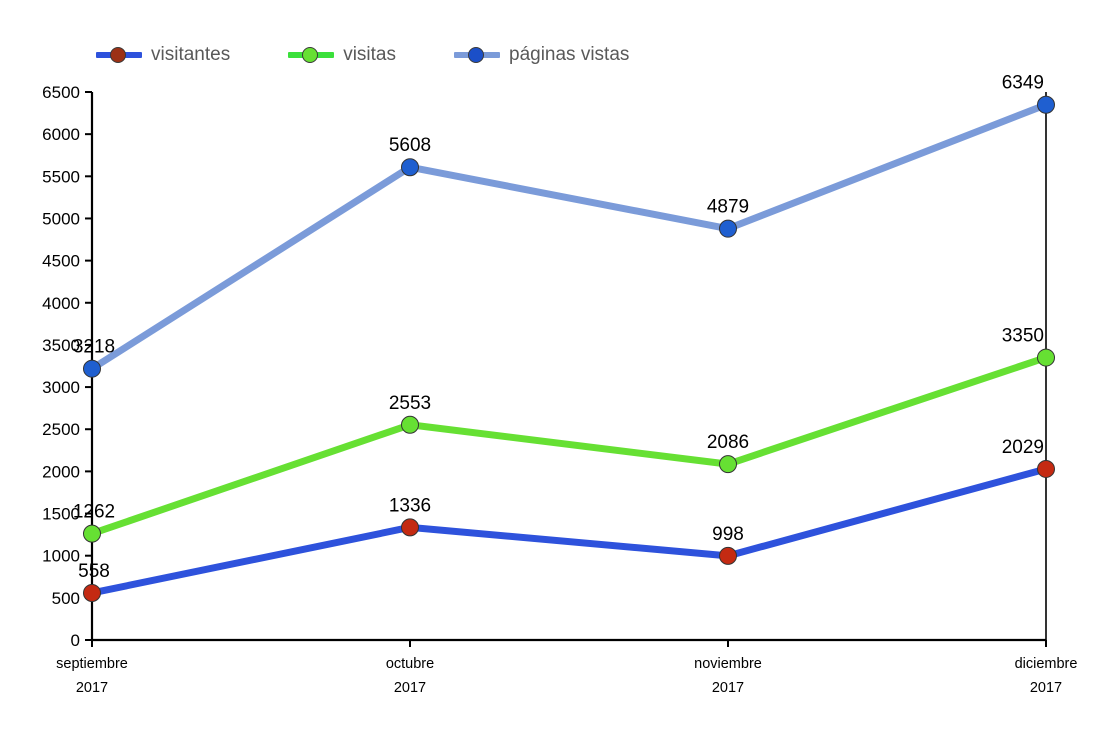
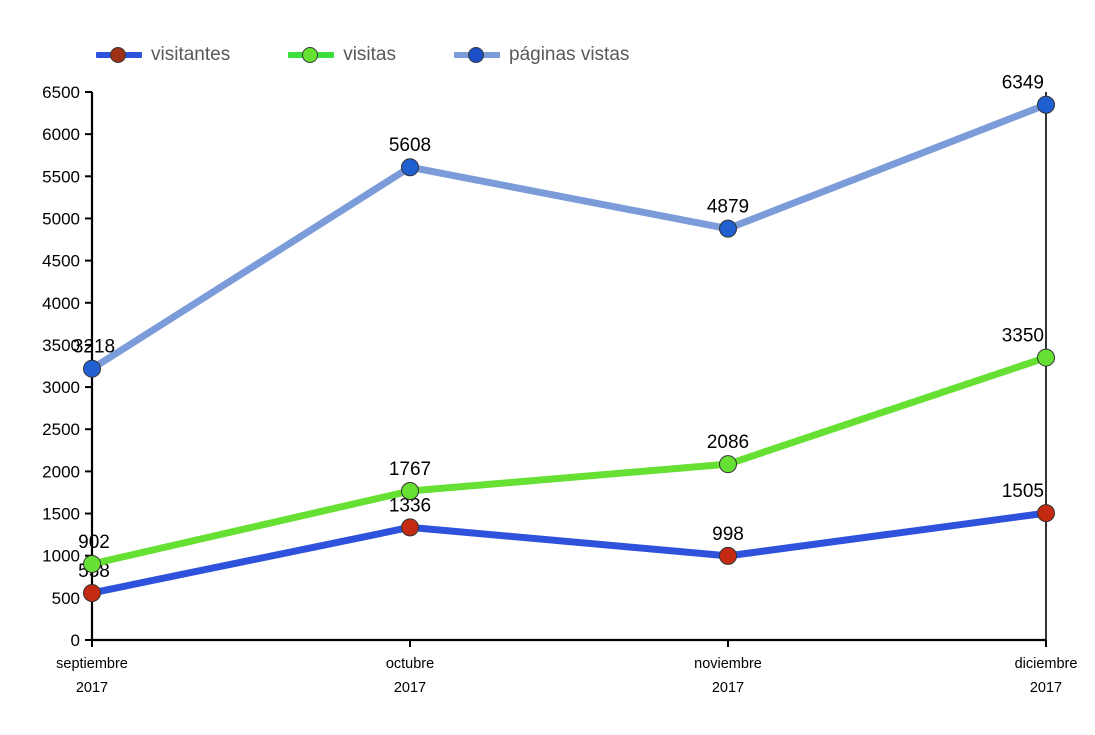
visitas/septiembre 2017: 1262 -> 902
visitas/octubre 2017: 2553 -> 1767
visitantes/diciembre 2017: 2029 -> 1505
